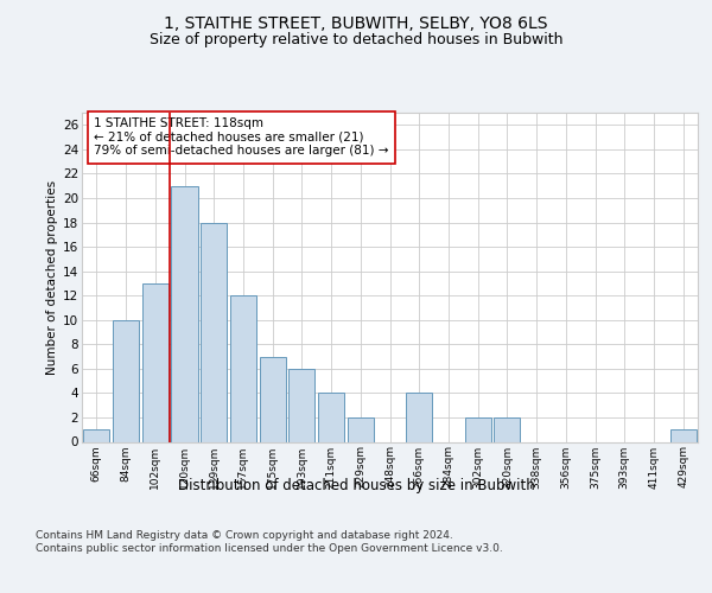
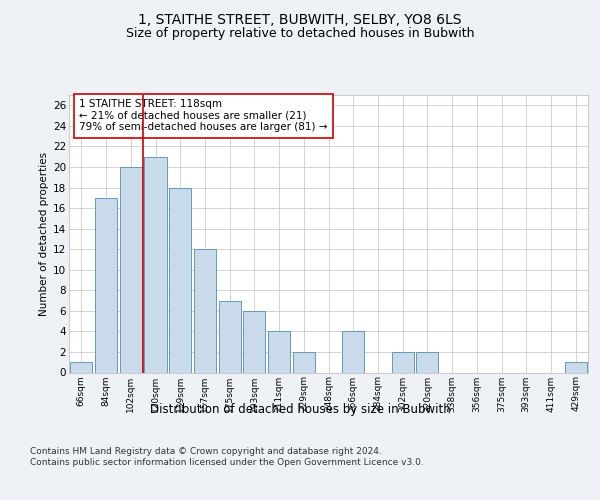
84sqm: 10 -> 17
102sqm: 13 -> 20
